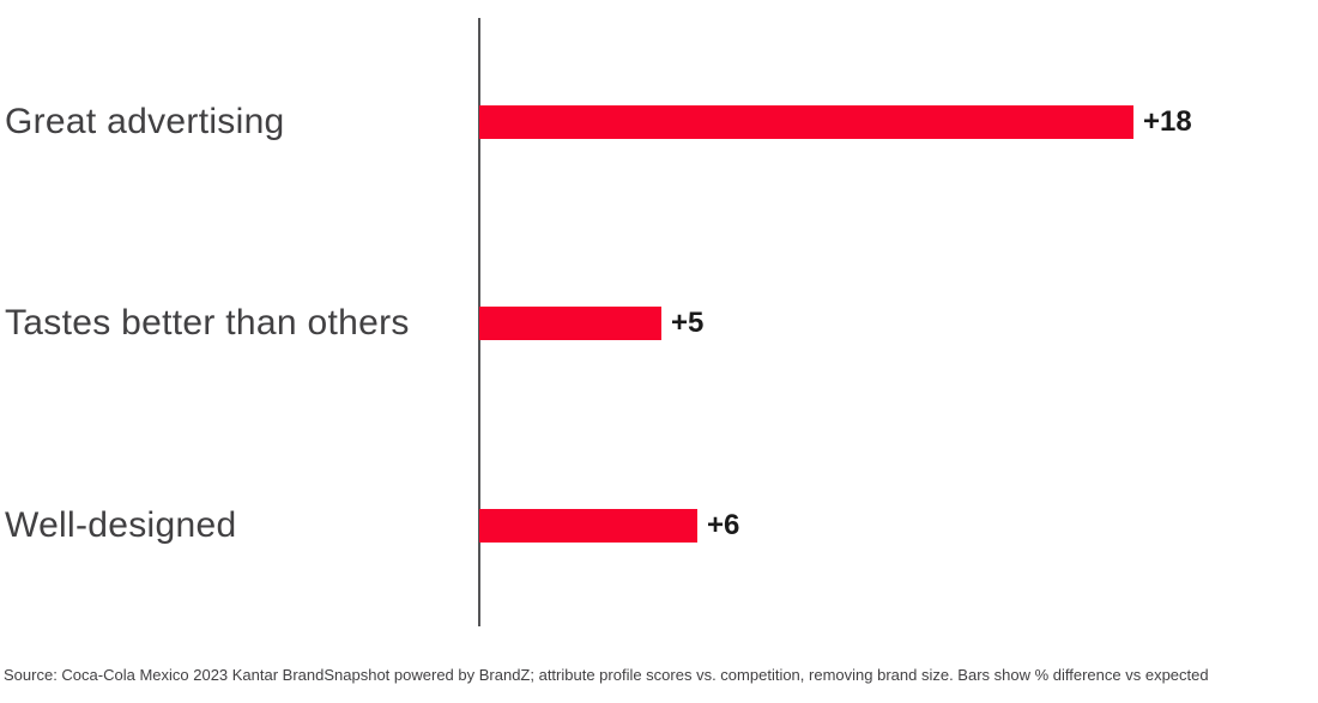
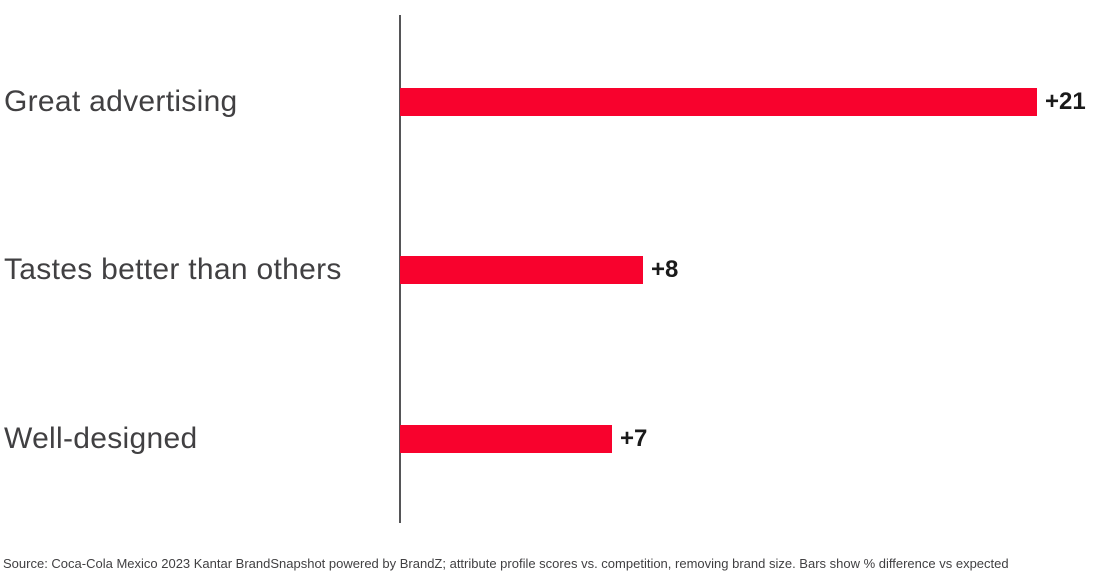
Great advertising: +18 -> +21
Tastes better than others: +5 -> +8
Well-designed: +6 -> +7
